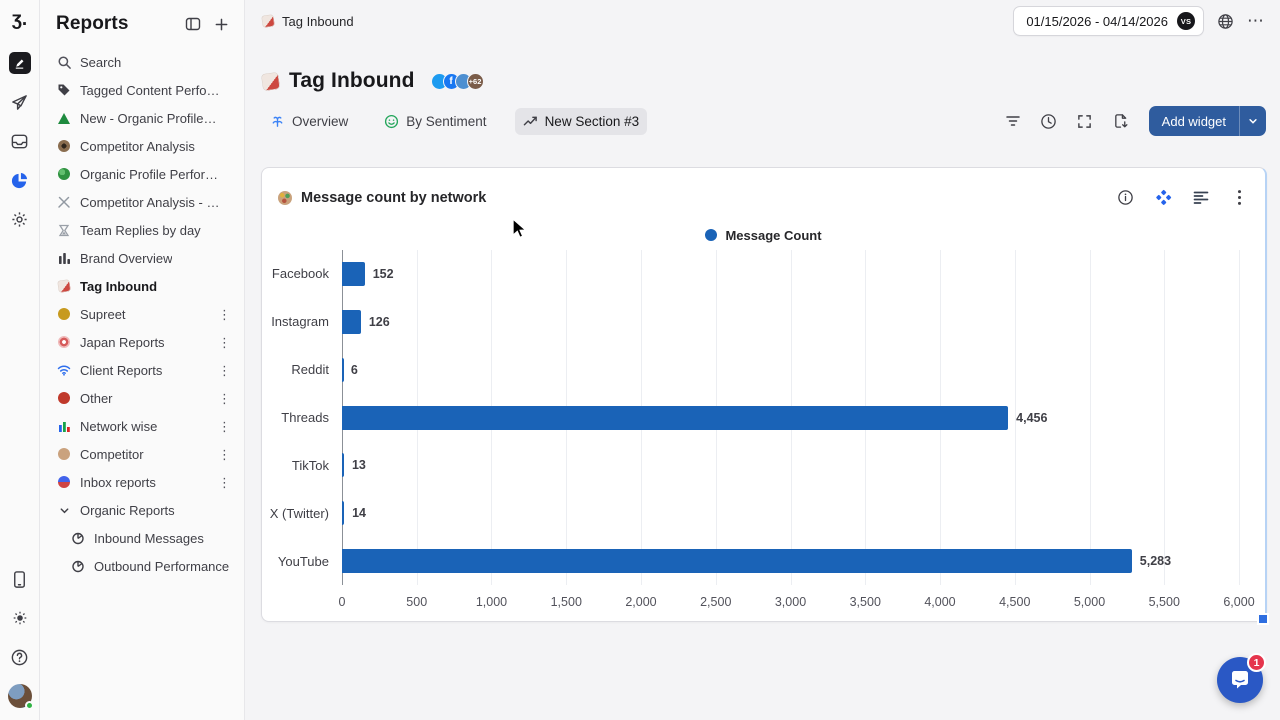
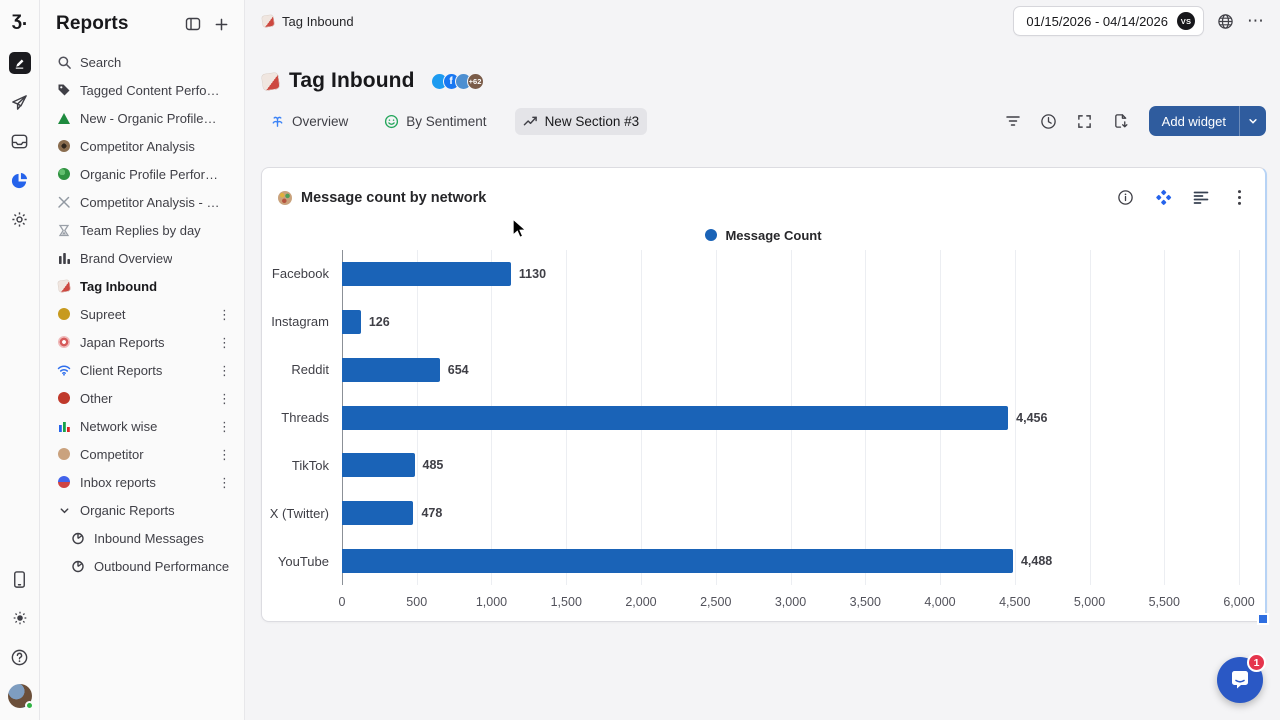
Facebook: 152 -> 1130
Reddit: 6 -> 654
TikTok: 13 -> 485
X (Twitter): 14 -> 478
YouTube: 5,283 -> 4,488
